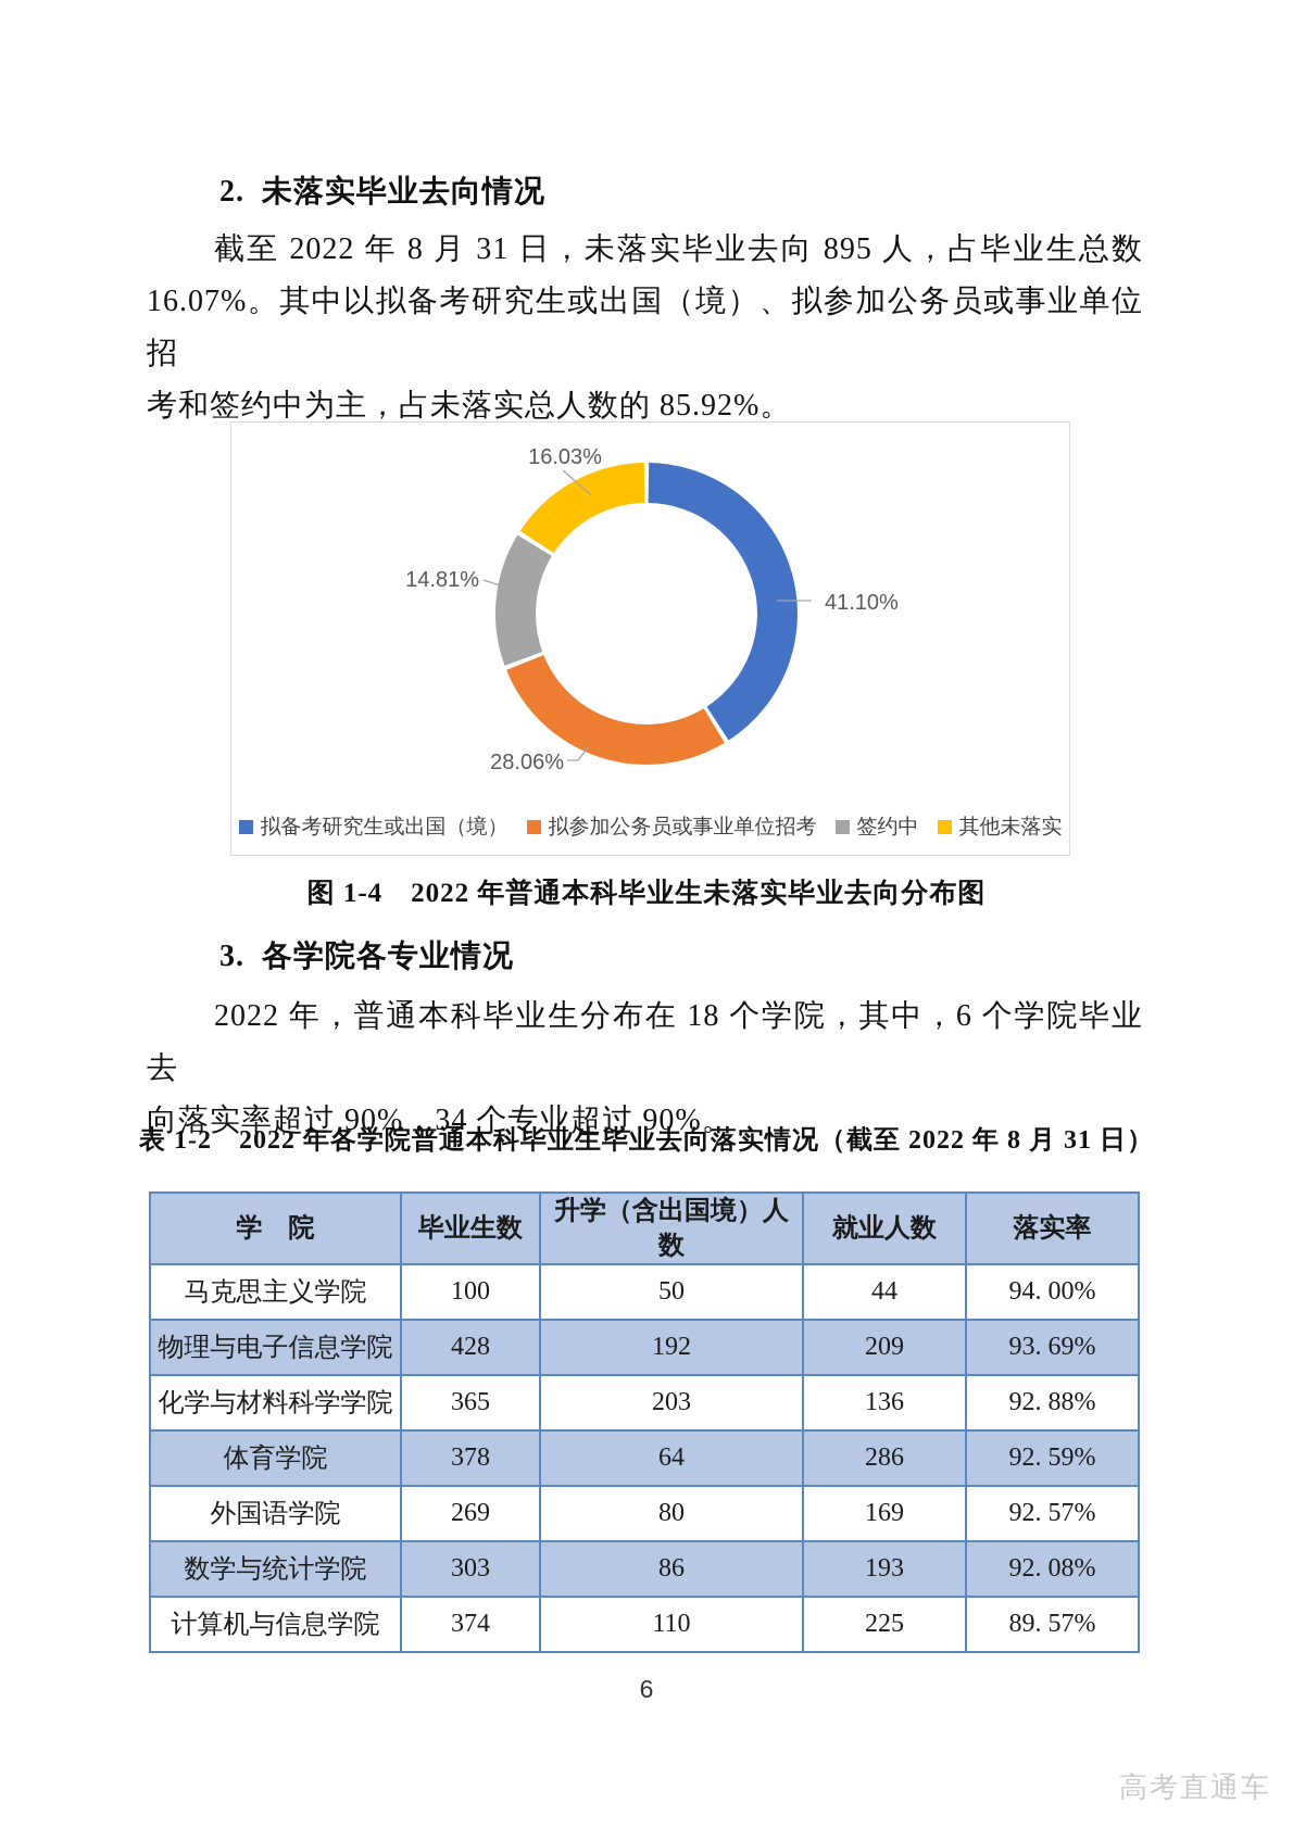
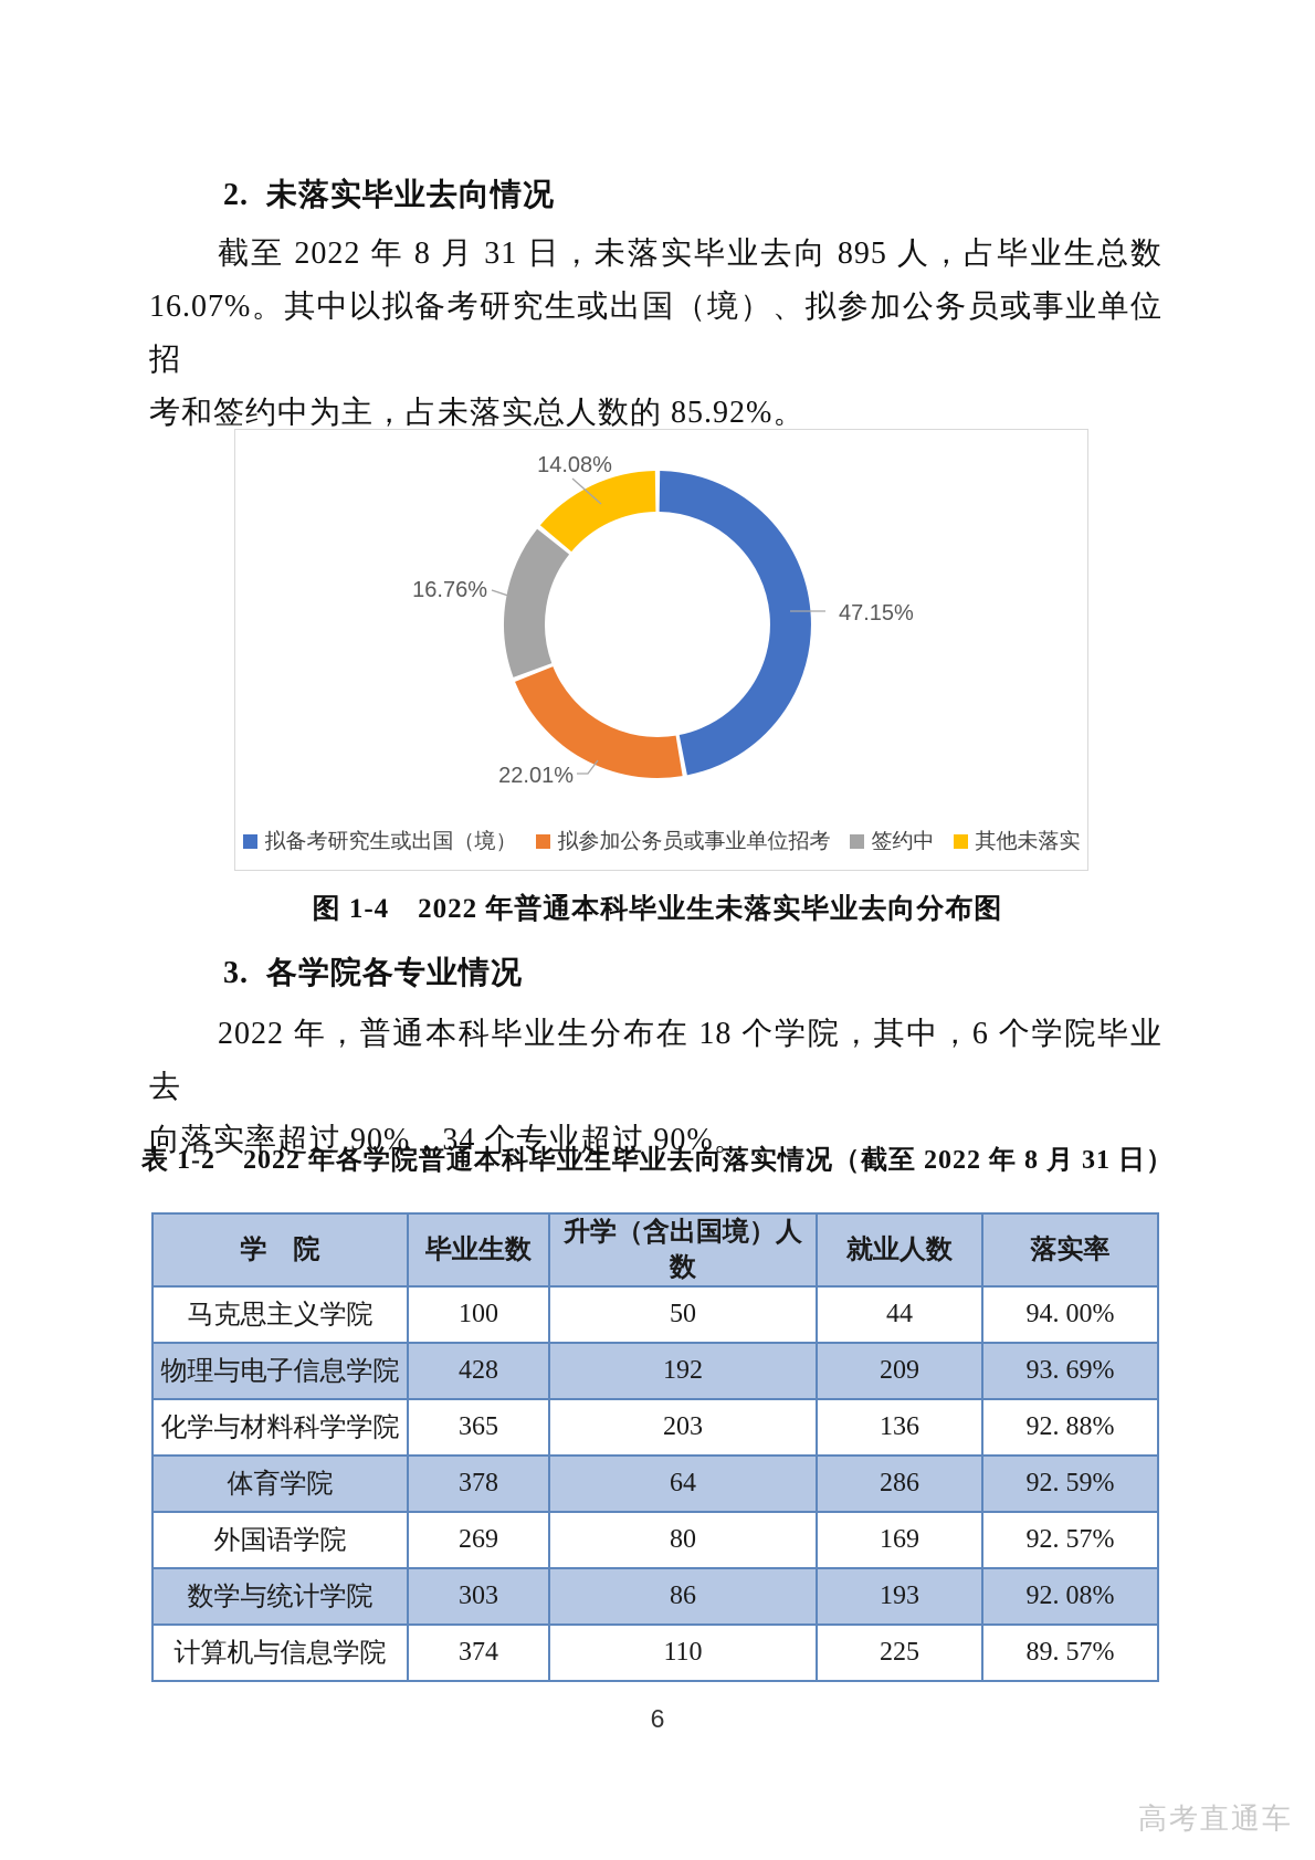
拟备考研究生或出国（境）: 41.10% -> 47.15%
拟参加公务员或事业单位招考: 28.06% -> 22.01%
签约中: 14.81% -> 16.76%
其他未落实: 16.03% -> 14.08%
